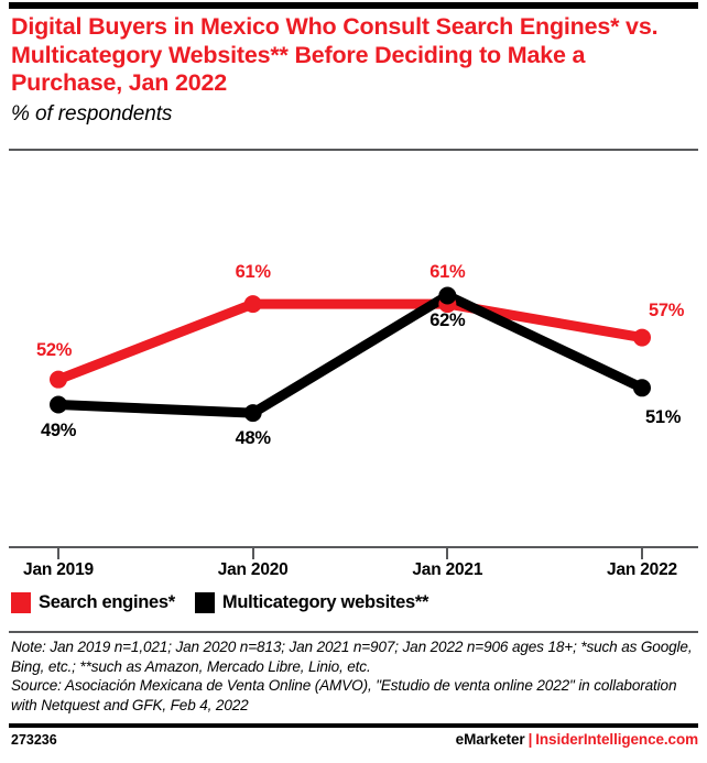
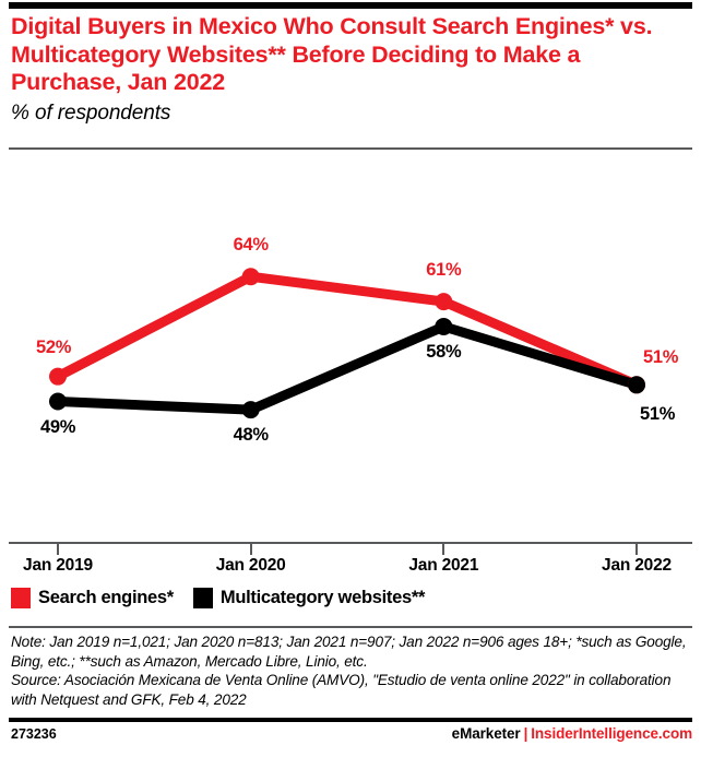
Search engines*/Jan 2020: 61% -> 64%
Multicategory websites**/Jan 2021: 62% -> 58%
Search engines*/Jan 2022: 57% -> 51%
